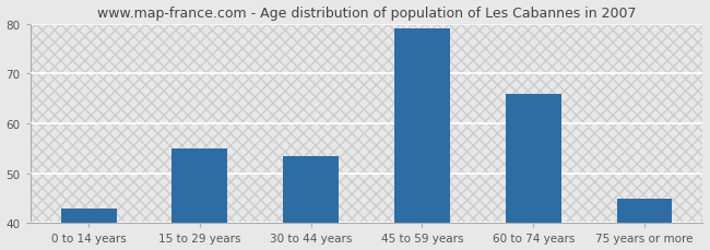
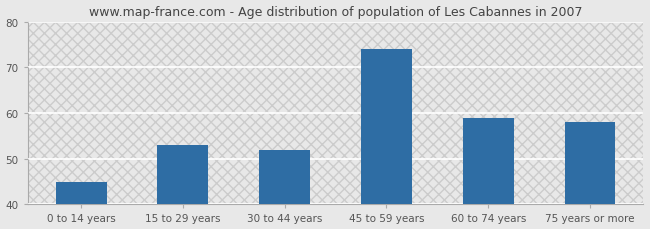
0 to 14 years: 43.0 -> 45.0
15 to 29 years: 55.0 -> 53.0
30 to 44 years: 53.5 -> 52.0
45 to 59 years: 79.0 -> 74.0
60 to 74 years: 66.0 -> 59.0
75 years or more: 45.0 -> 58.0
